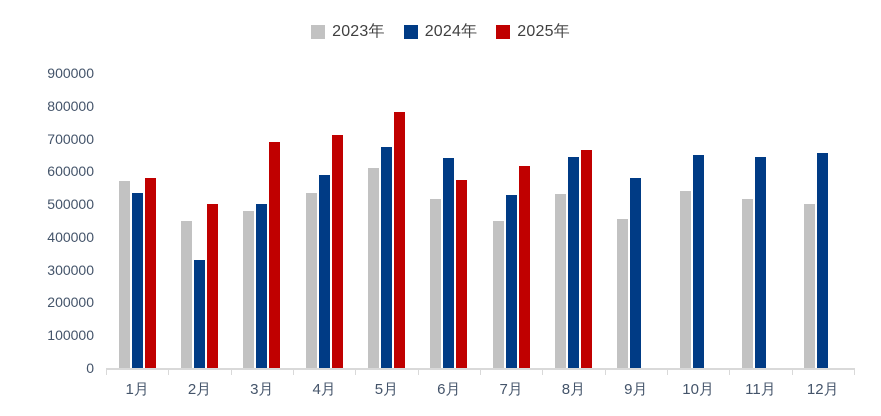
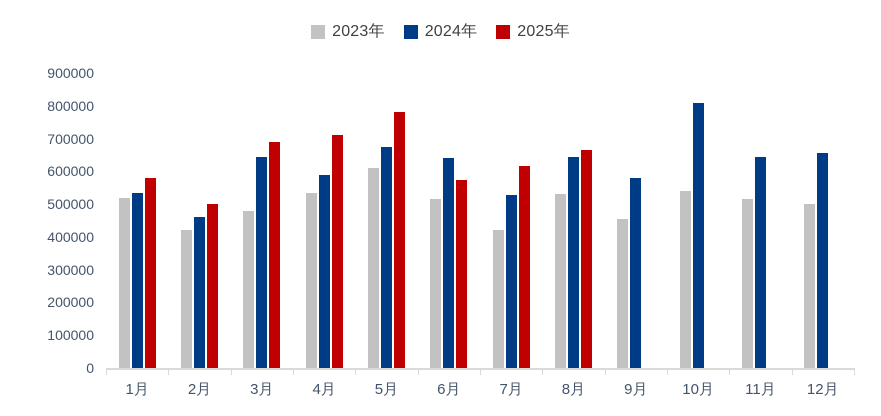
2023年/1月: 570000 -> 520000
2023年/2月: 450000 -> 420000
2024年/2月: 330000 -> 460000
2024年/3月: 500000 -> 640000
2023年/7月: 450000 -> 420000
2024年/10月: 650000 -> 810000
